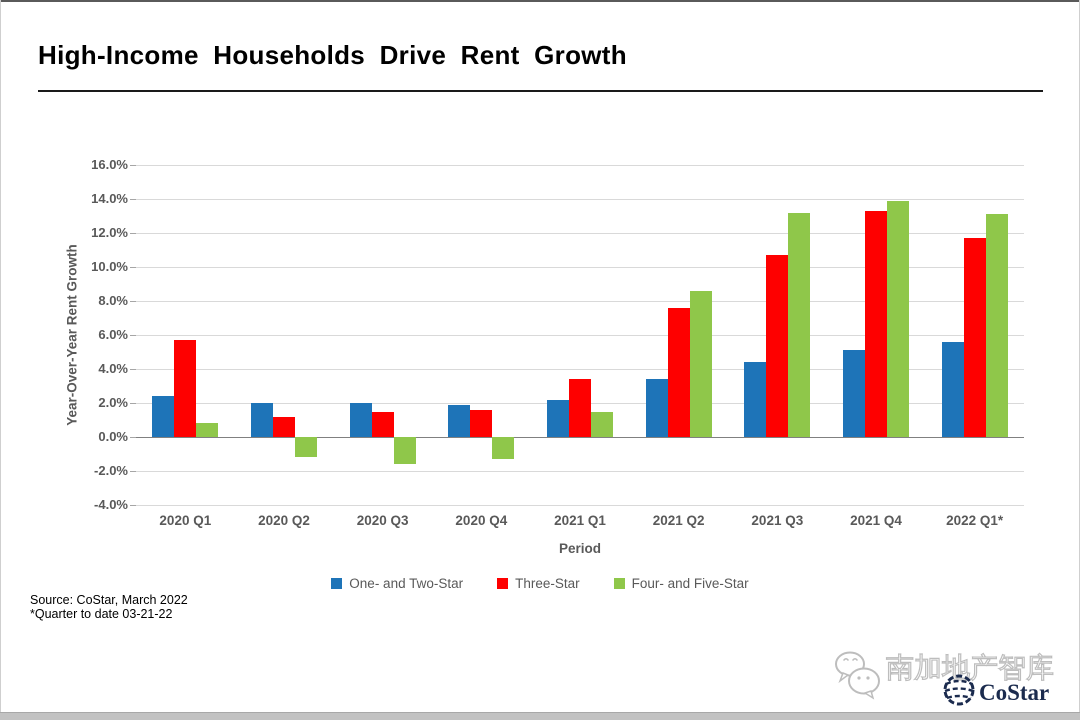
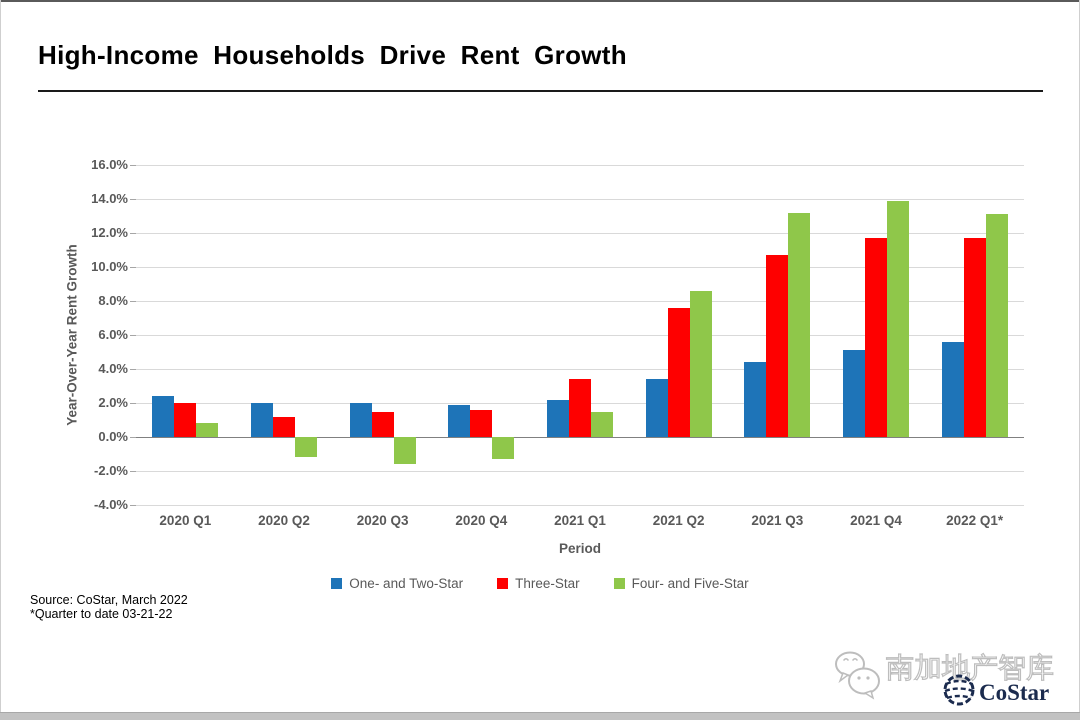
Three-Star/2020 Q1: 5.7% -> 2.0%
Three-Star/2021 Q4: 13.3% -> 11.7%
